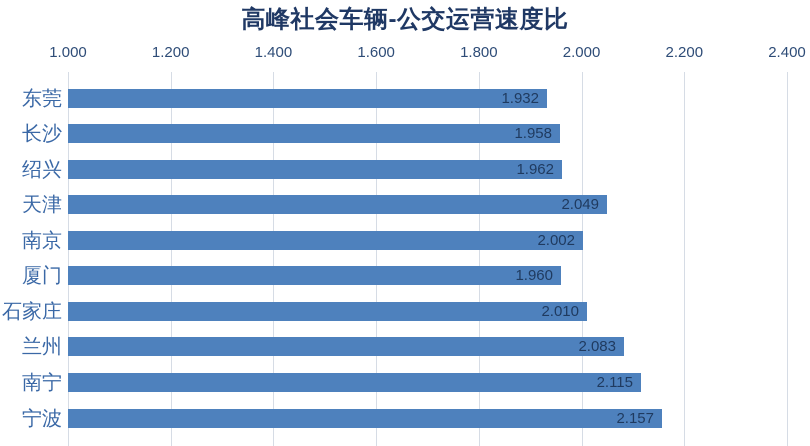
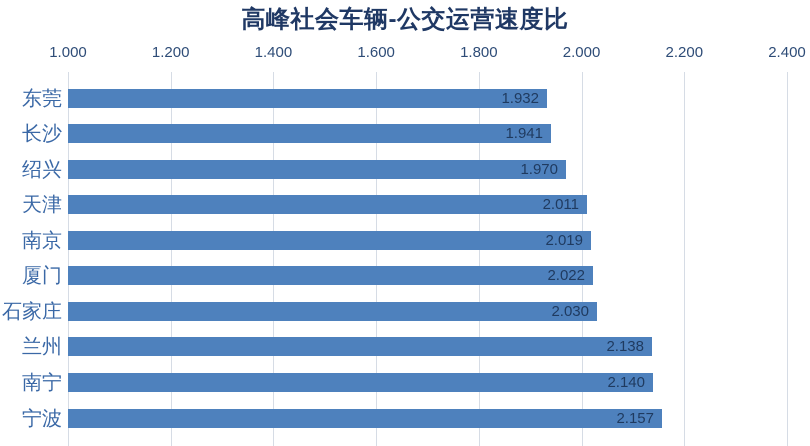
长沙: 1.958 -> 1.941
绍兴: 1.962 -> 1.970
天津: 2.049 -> 2.011
南京: 2.002 -> 2.019
厦门: 1.960 -> 2.022
石家庄: 2.010 -> 2.030
兰州: 2.083 -> 2.138
南宁: 2.115 -> 2.140
